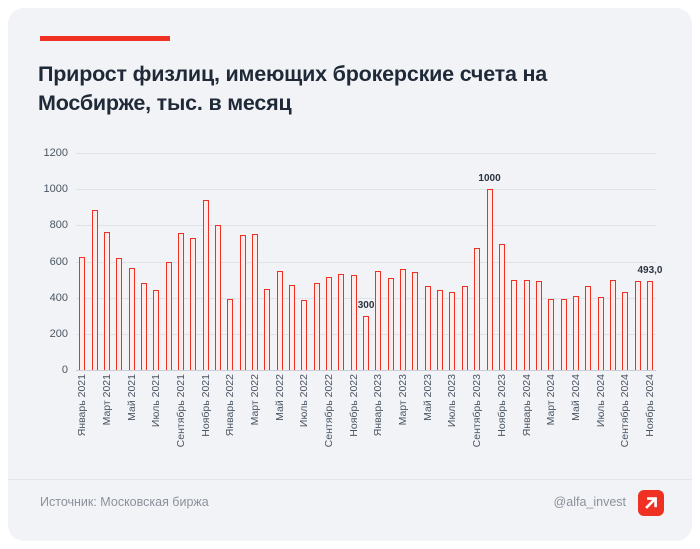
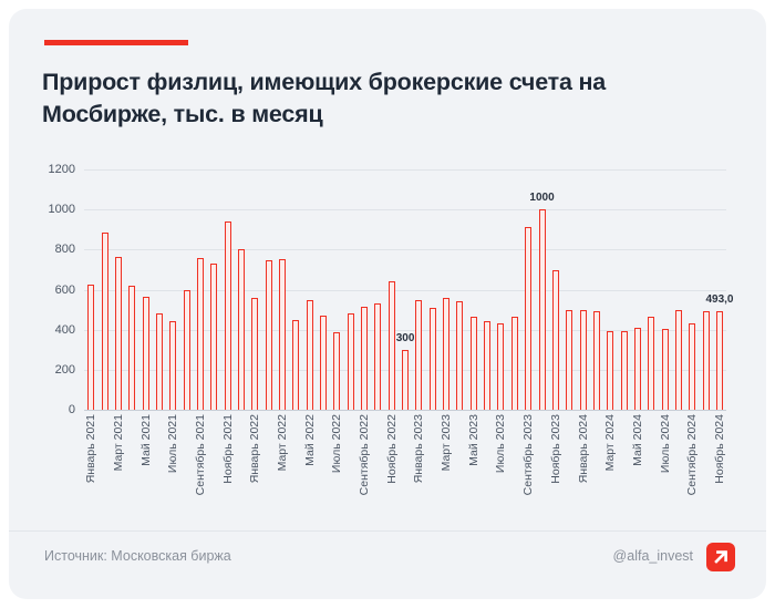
Январь 2022: 390 -> 560
Ноябрь 2022: 520 -> 640
Сентябрь 2023: 680 -> 910
